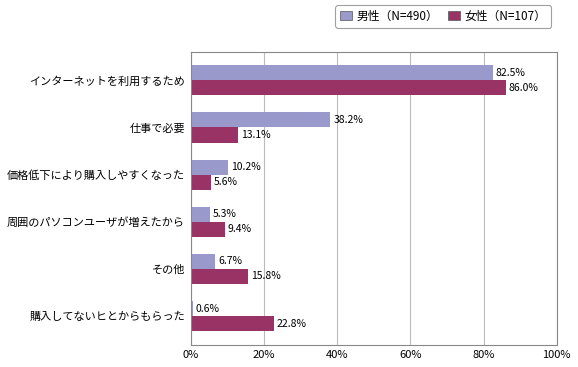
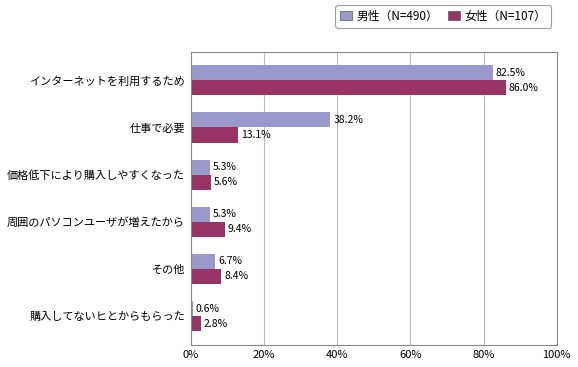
男性（N=490）/価格低下により購入しやすくなった: 10.2% -> 5.3%
女性（N=107）/その他: 15.8% -> 8.4%
女性（N=107）/購入してないヒとからもらった: 22.8% -> 2.8%
